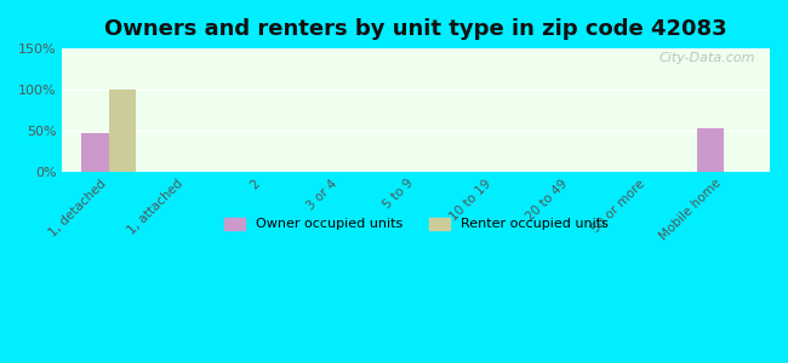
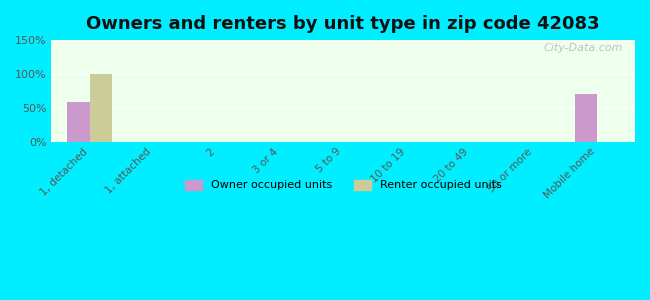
Owner occupied units/1, detached: 47% -> 58%
Owner occupied units/Mobile home: 52% -> 70%
